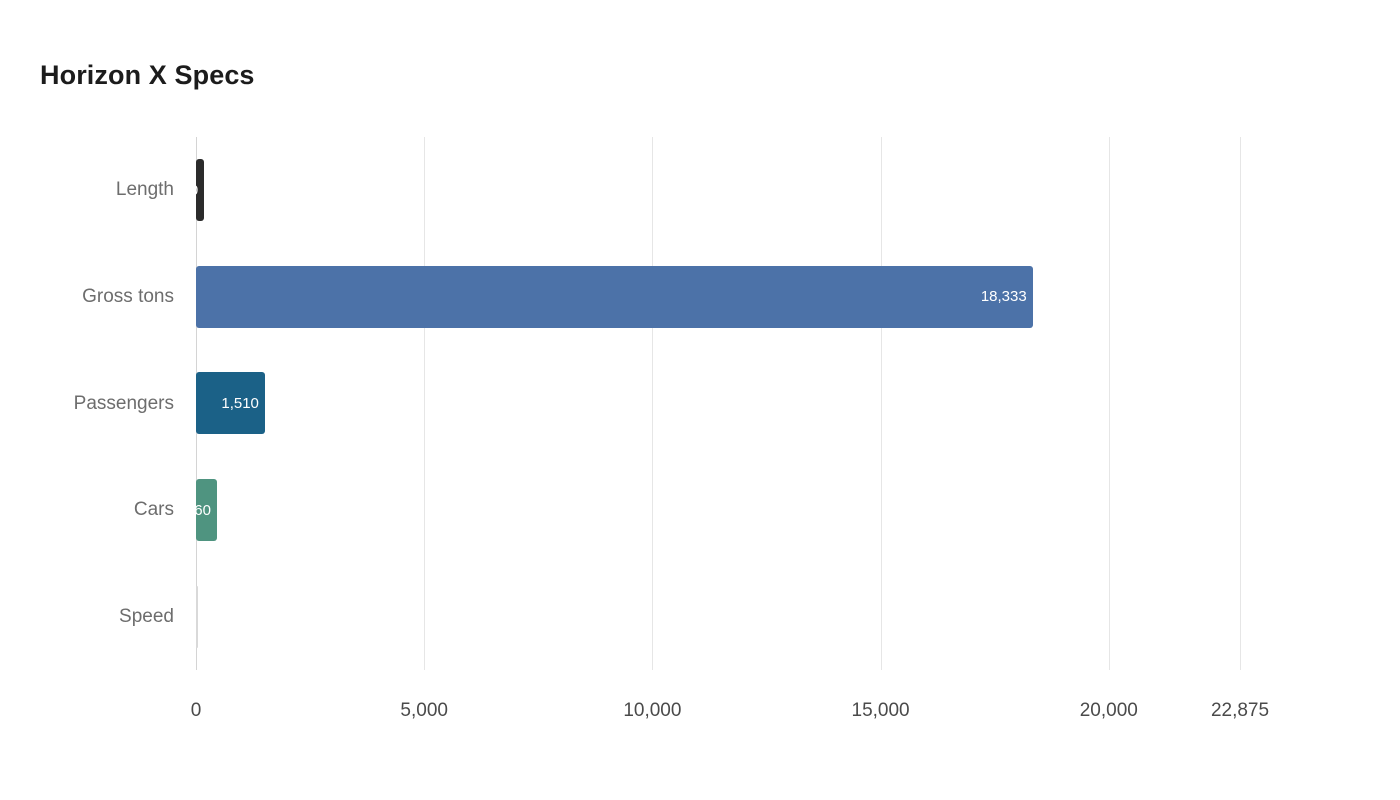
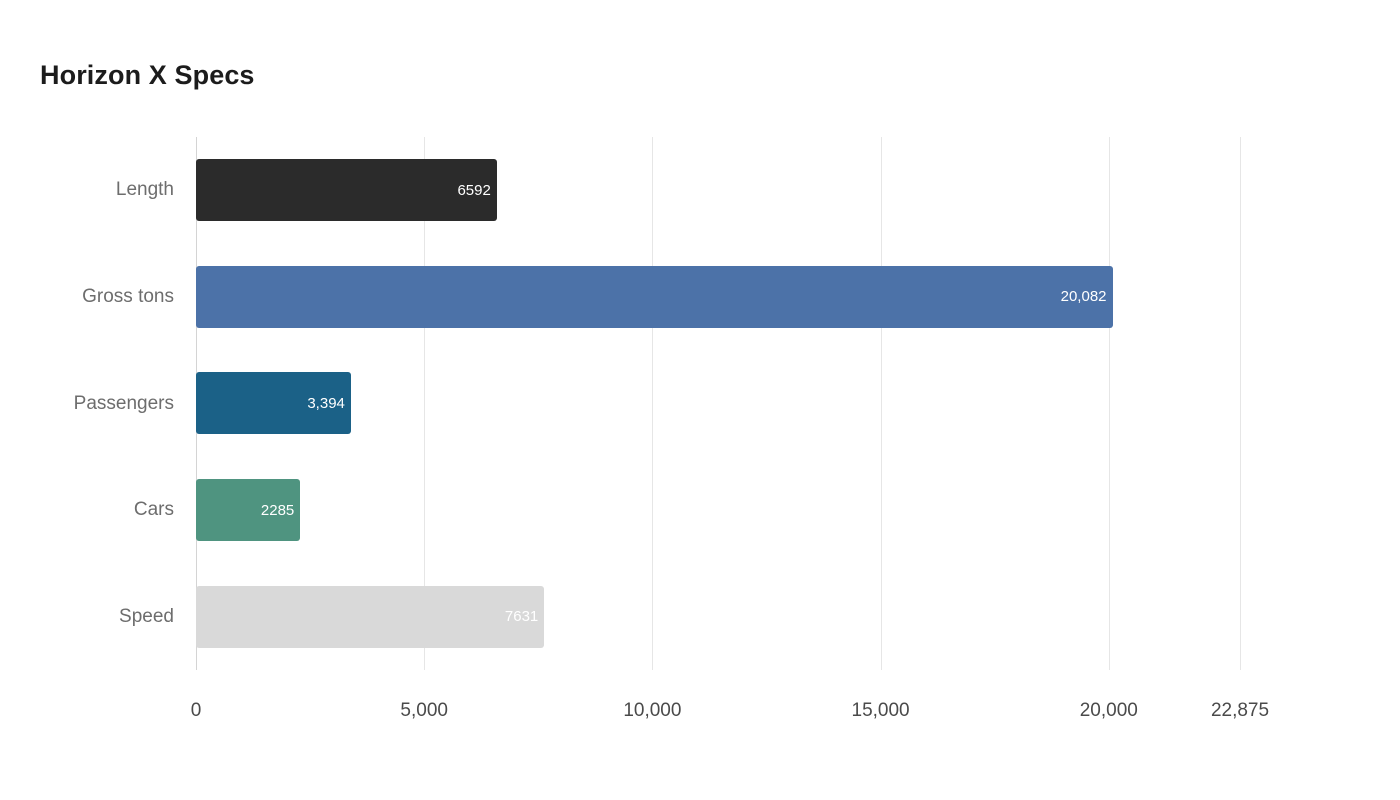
Length: 180 -> 6592
Gross tons: 18,333 -> 20,082
Passengers: 1,510 -> 3,394
Cars: 460 -> 2285
Speed: 22 -> 7631
